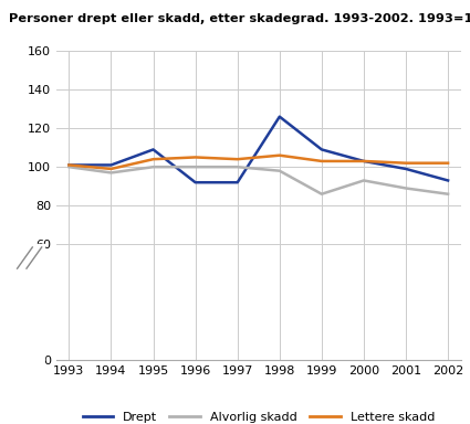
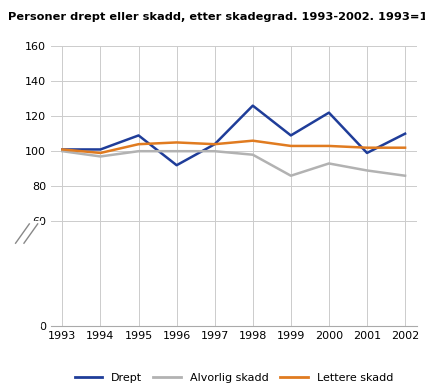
Drept/1997: 92 -> 104
Drept/2000: 103 -> 122
Drept/2002: 93 -> 110
